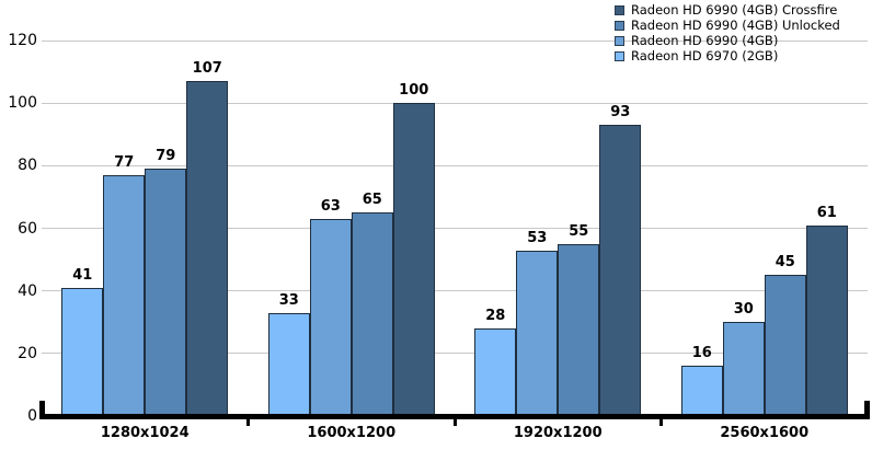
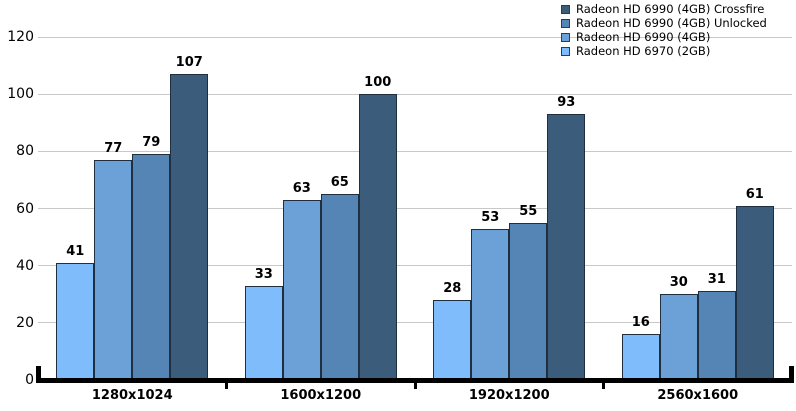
Radeon HD 6990 (4GB) Unlocked/2560x1600: 45 -> 31
